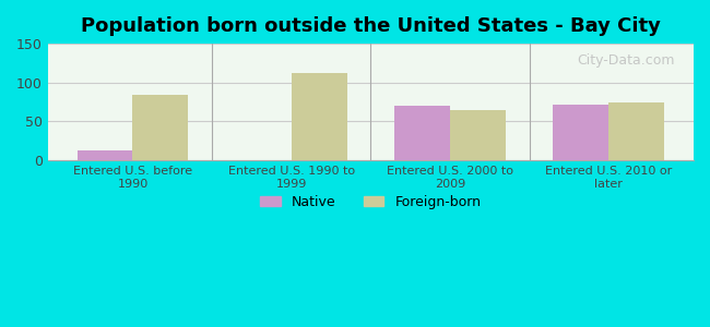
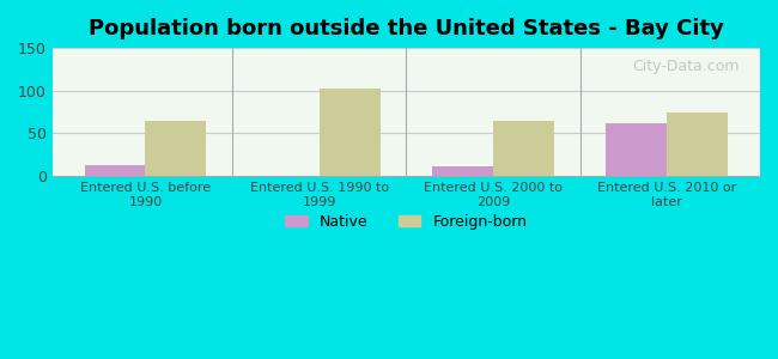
Foreign-born/Entered U.S. before 1990: 84 -> 64
Foreign-born/Entered U.S. 1990 to 1999: 113 -> 102
Native/Entered U.S. 2000 to 2009: 70 -> 12
Native/Entered U.S. 2010 or later: 72 -> 62
